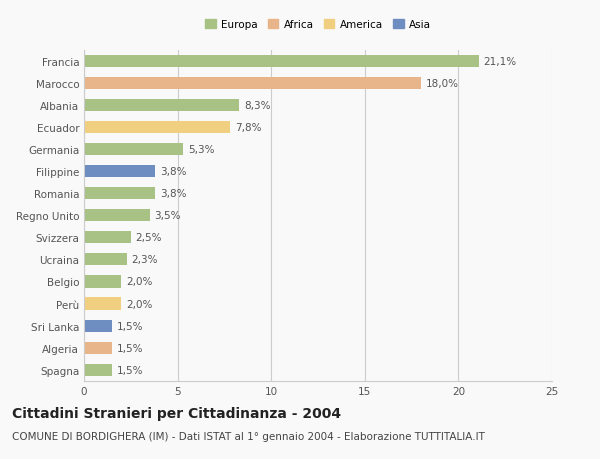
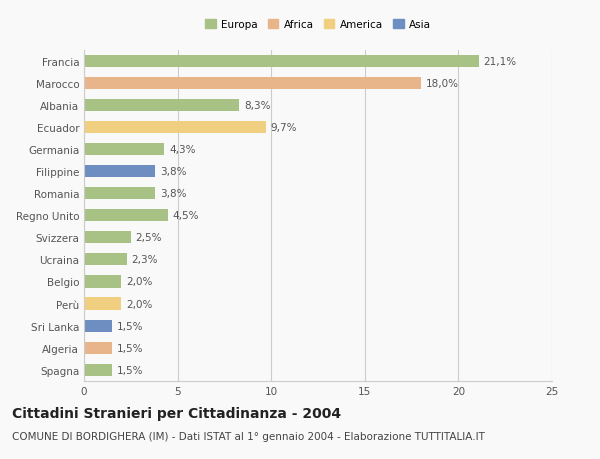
Ecuador: 7,8% -> 9,7%
Germania: 5,3% -> 4,3%
Regno Unito: 3,5% -> 4,5%
